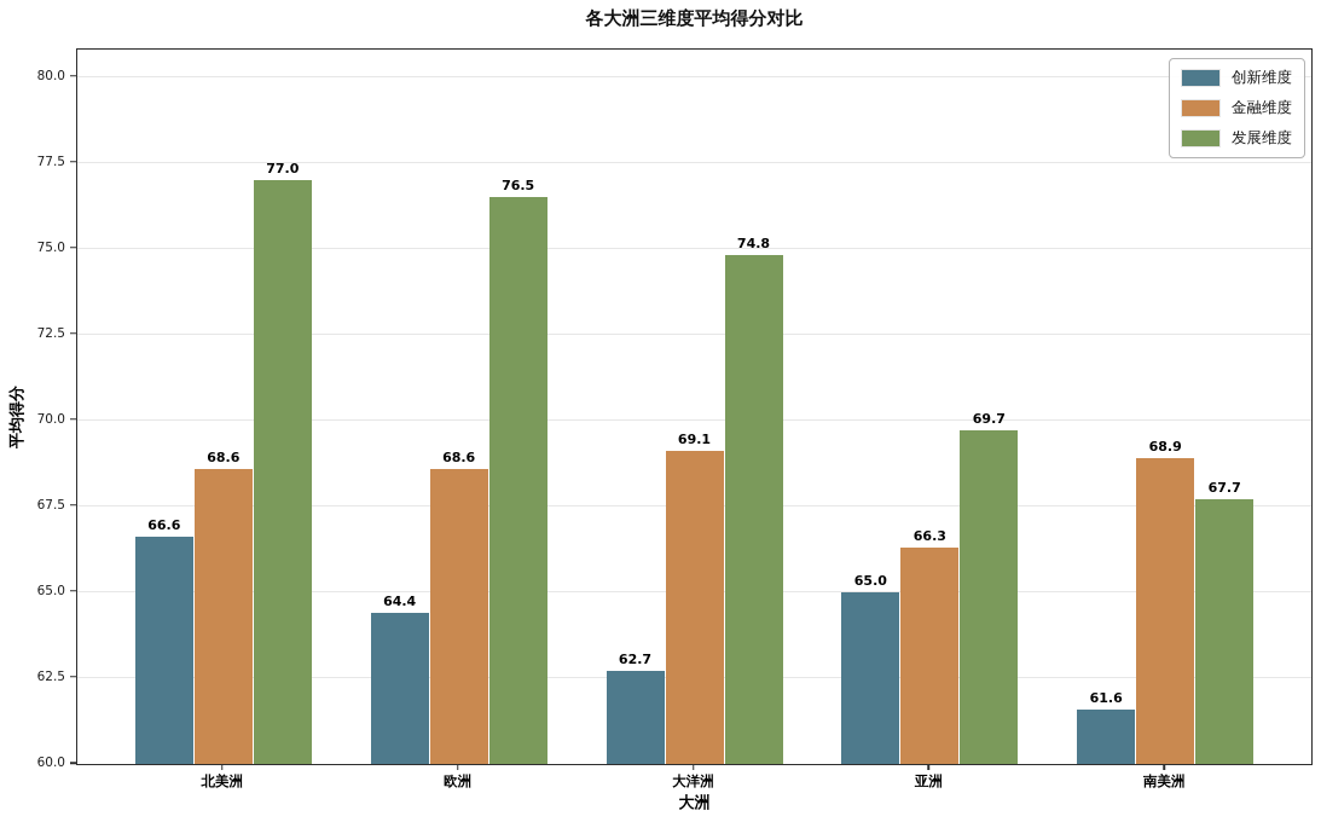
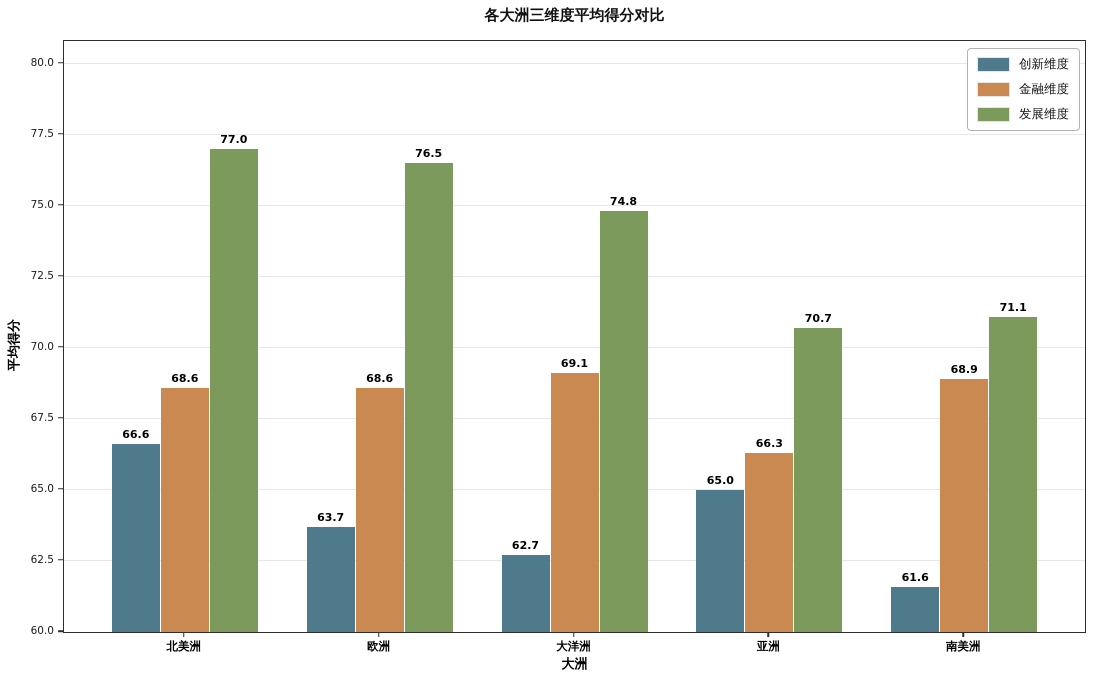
创新维度/欧洲: 64.4 -> 63.7
发展维度/亚洲: 69.7 -> 70.7
发展维度/南美洲: 67.7 -> 71.1
